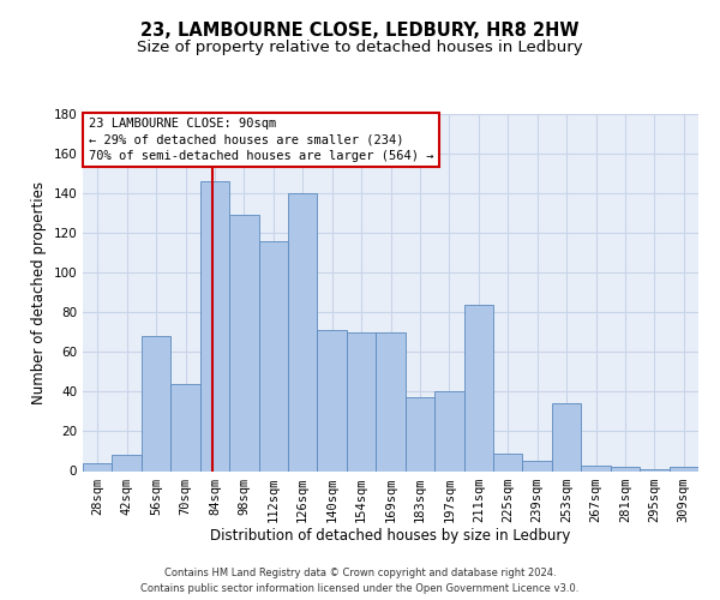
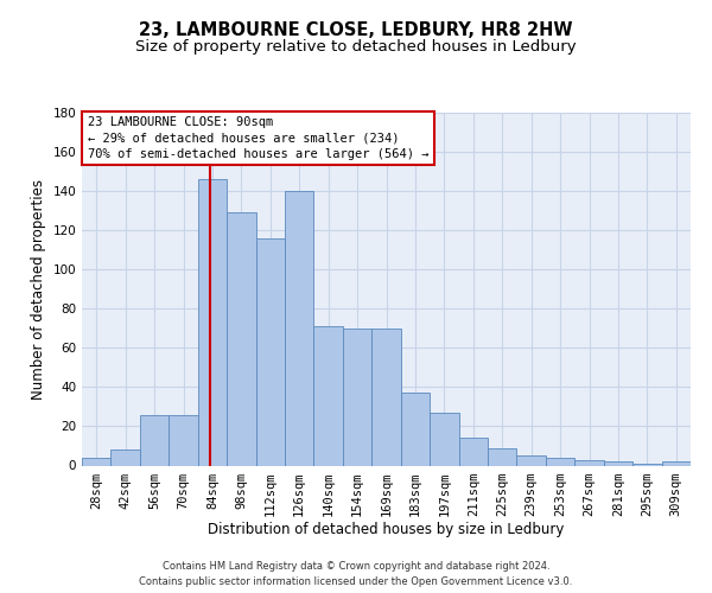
56sqm: 68 -> 26
70sqm: 44 -> 26
197sqm: 40 -> 27
211sqm: 84 -> 14
253sqm: 34 -> 4
